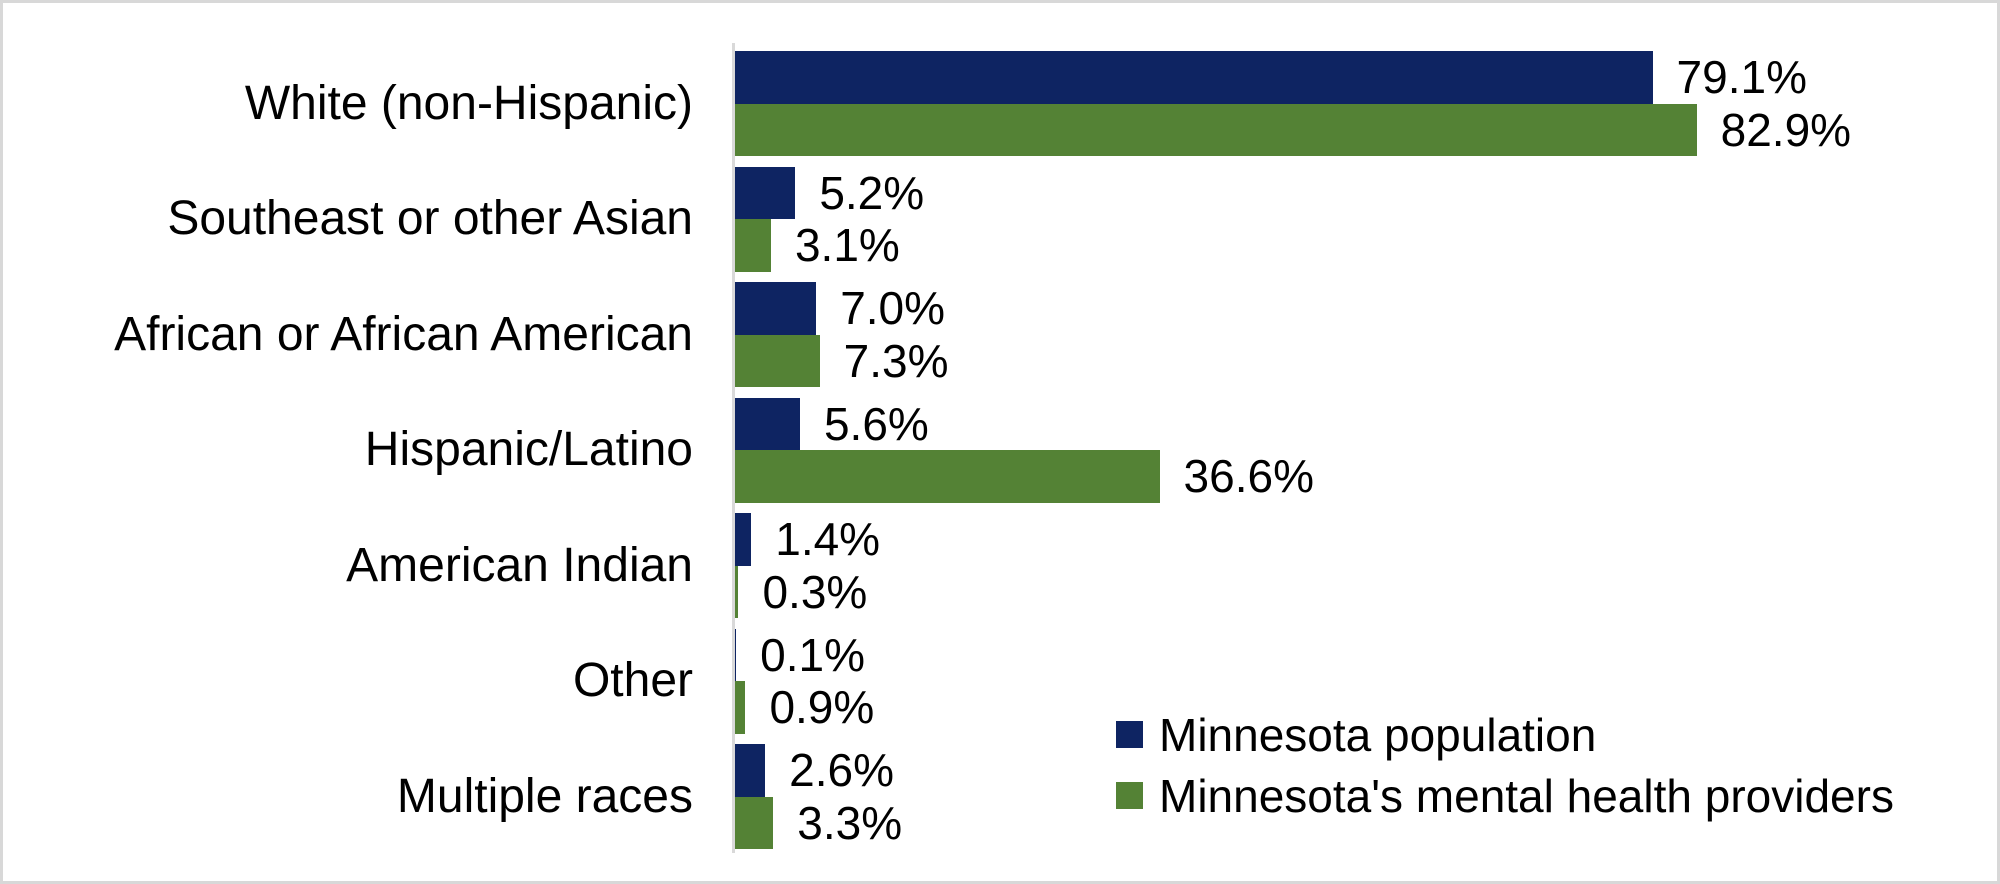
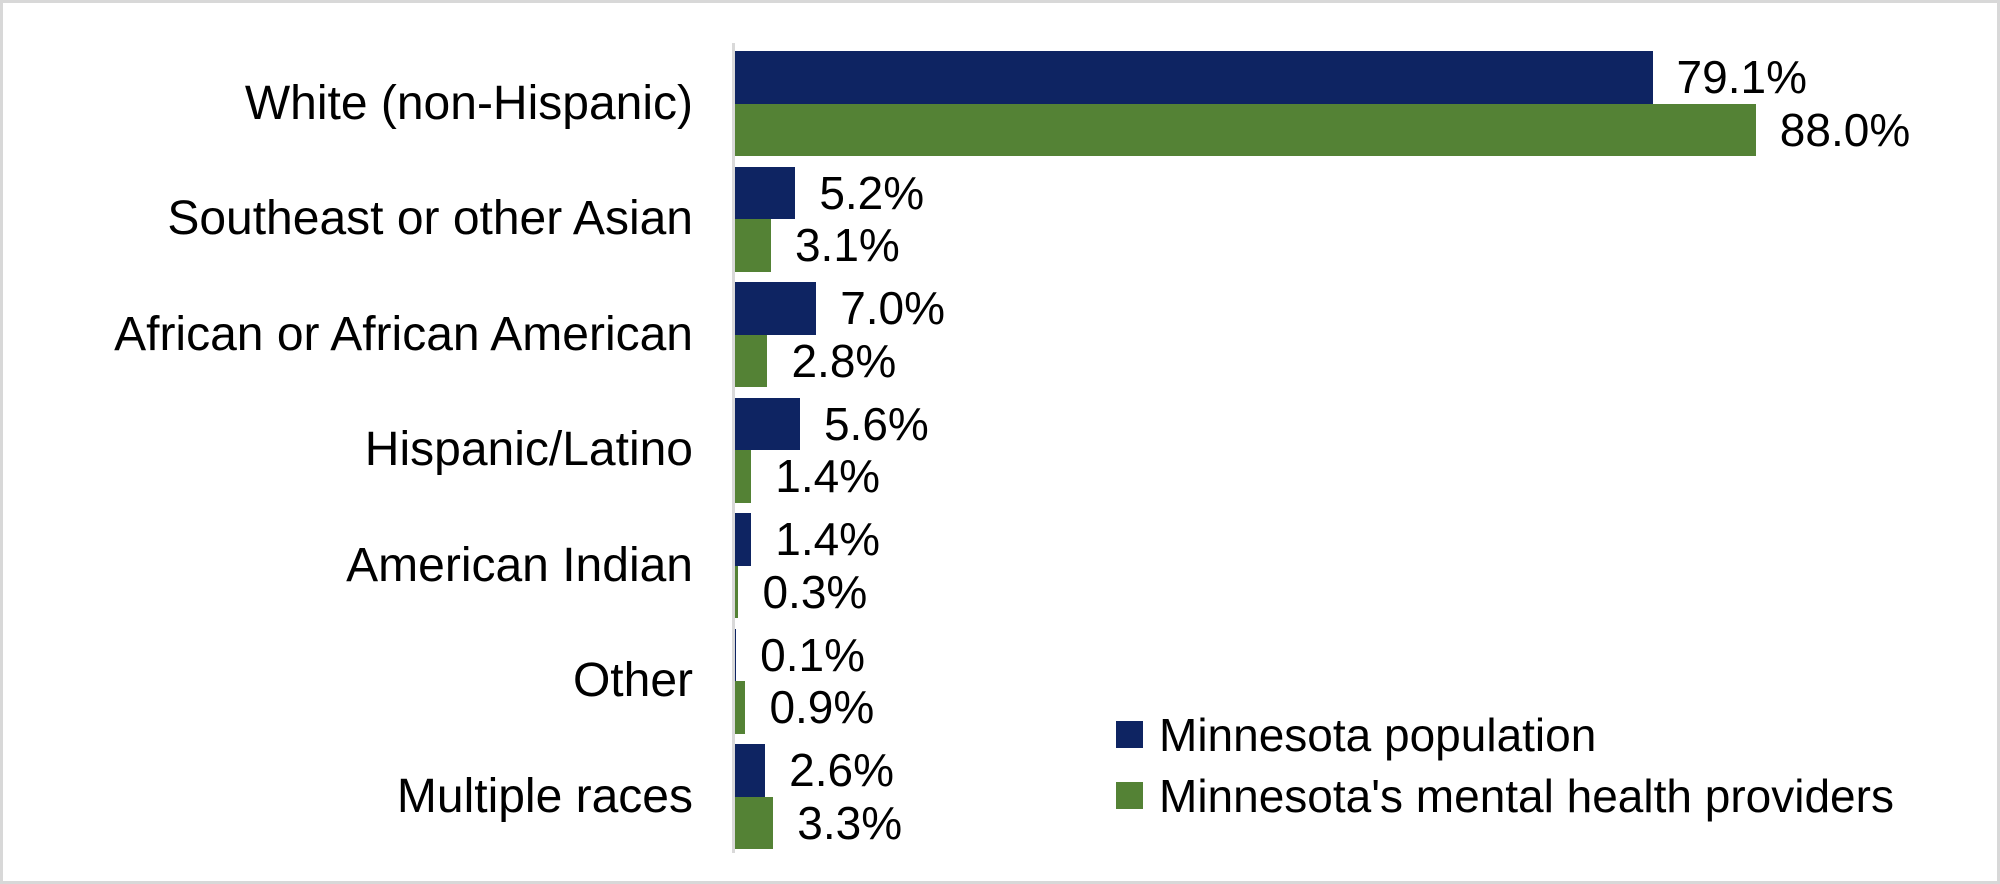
Minnesota's mental health providers/White (non-Hispanic): 82.9% -> 88.0%
Minnesota's mental health providers/African or African American: 7.3% -> 2.8%
Minnesota's mental health providers/Hispanic/Latino: 36.6% -> 1.4%
